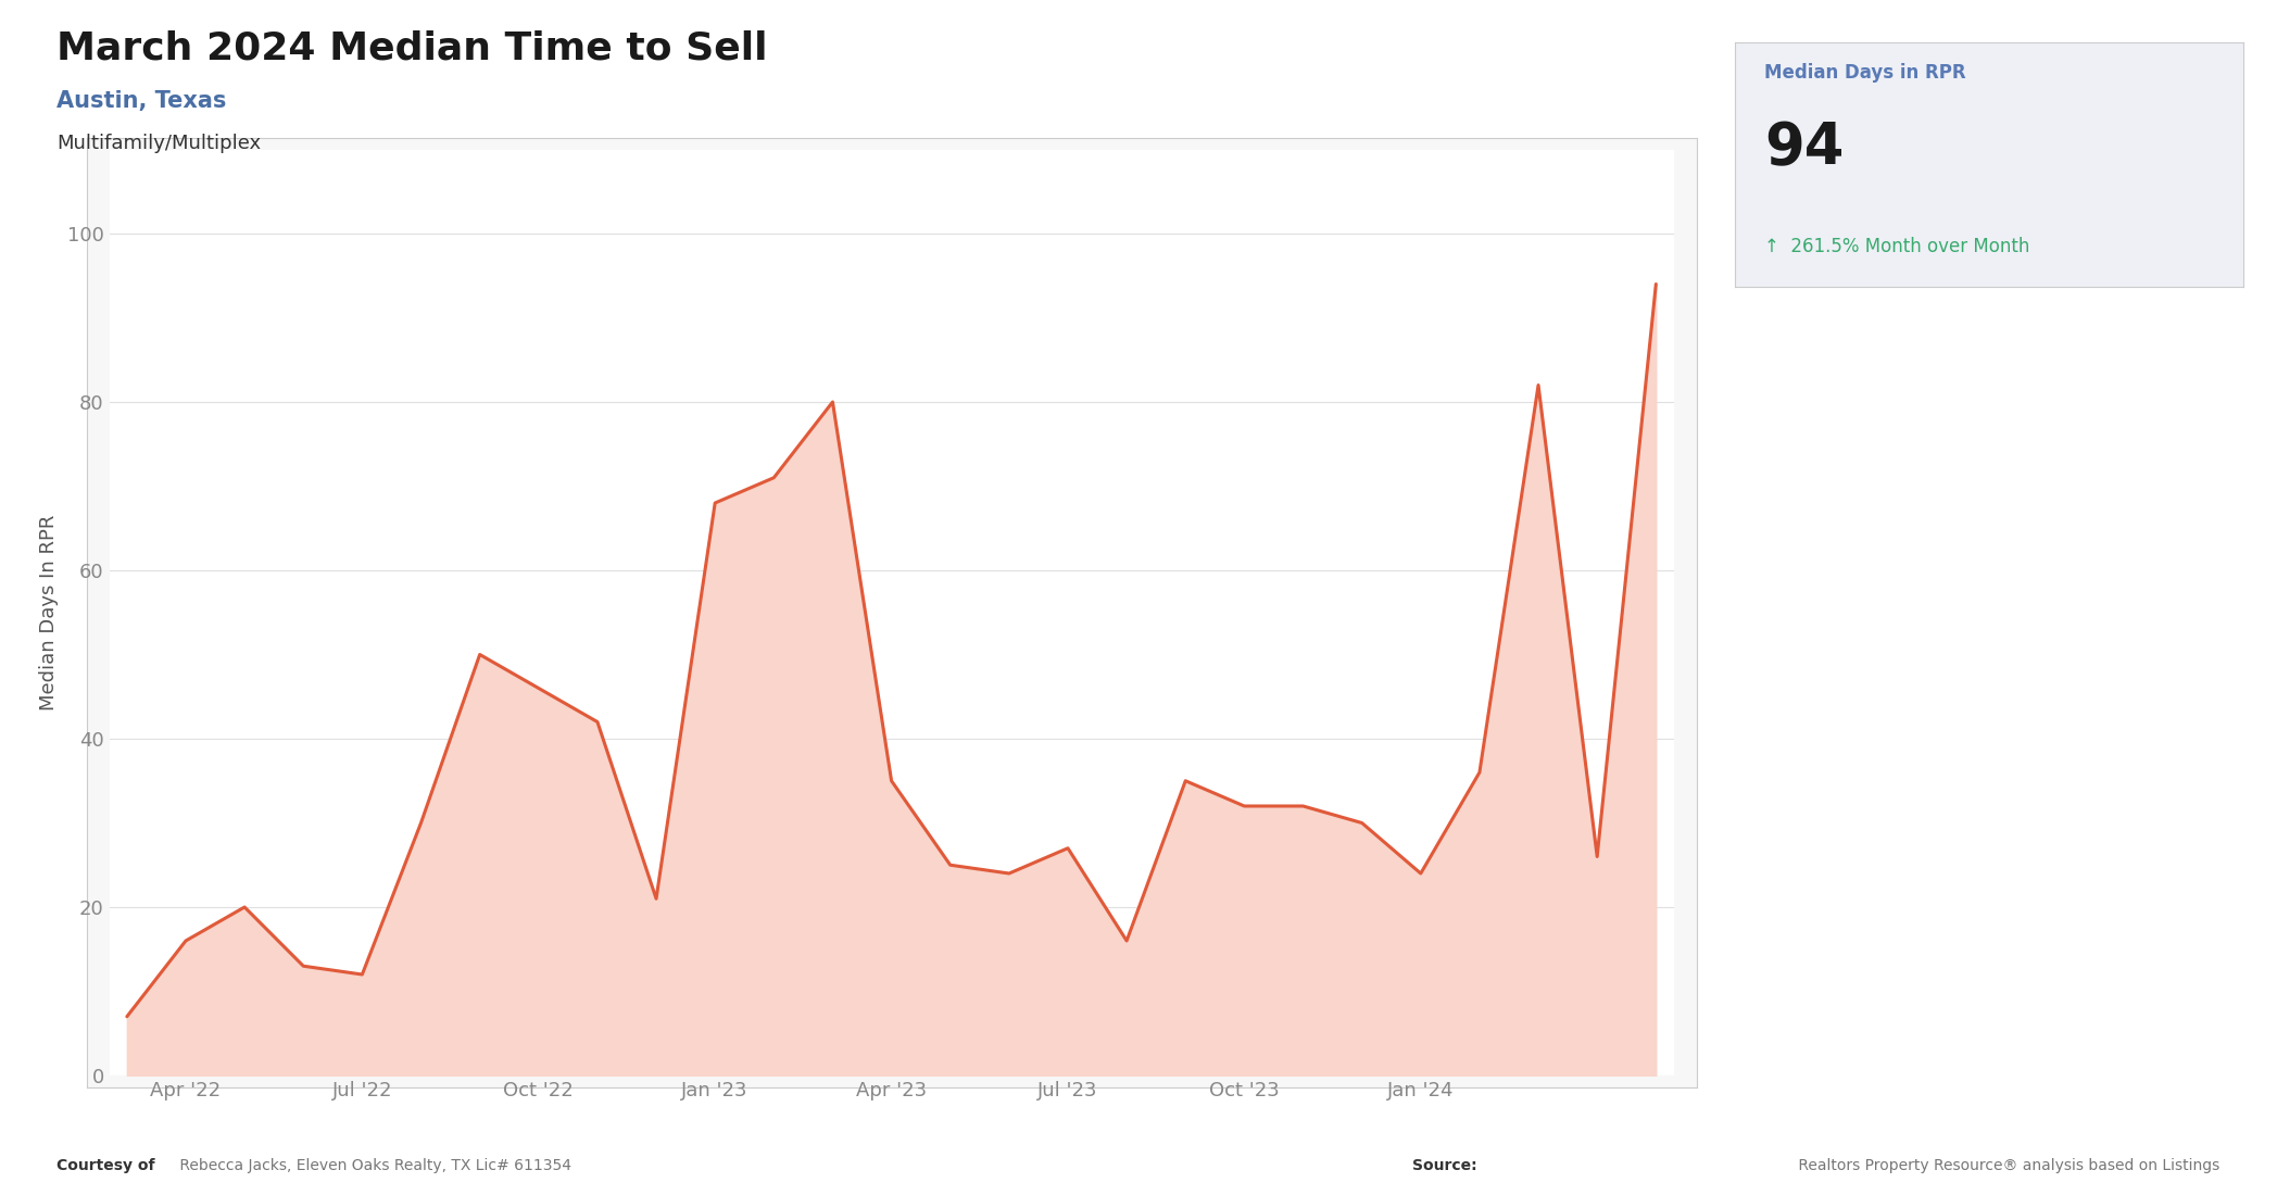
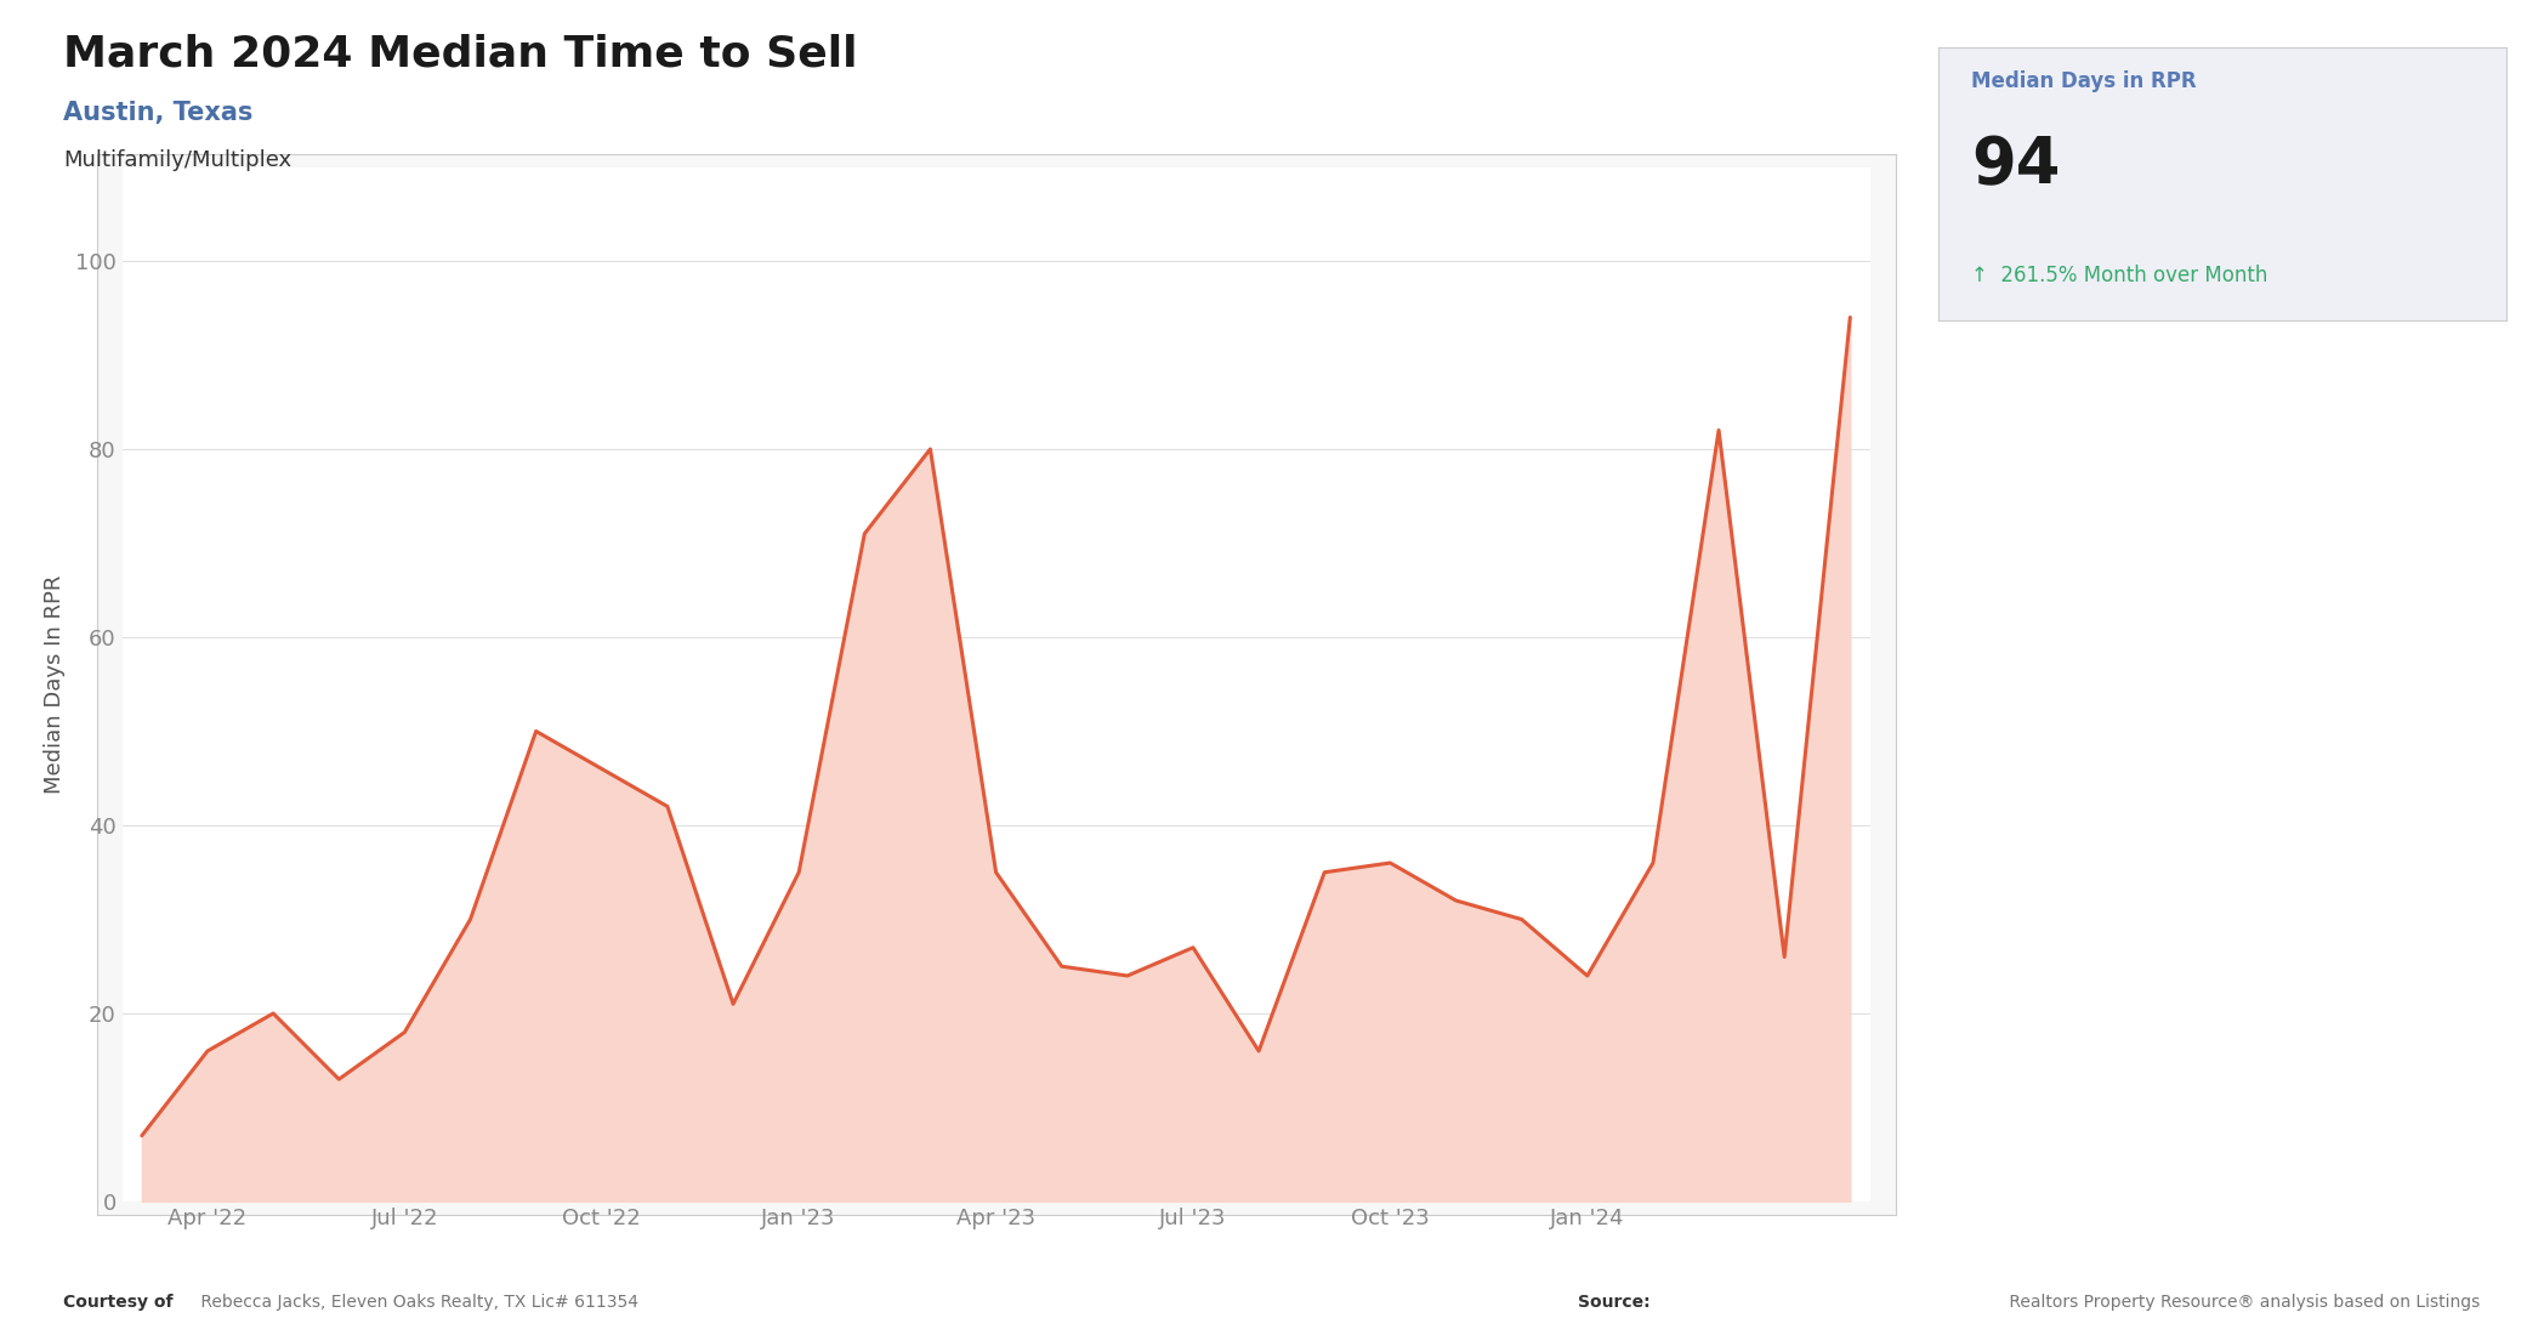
Jul '22: 12 -> 18
Jan '23: 68 -> 35
Oct '23: 32 -> 36
